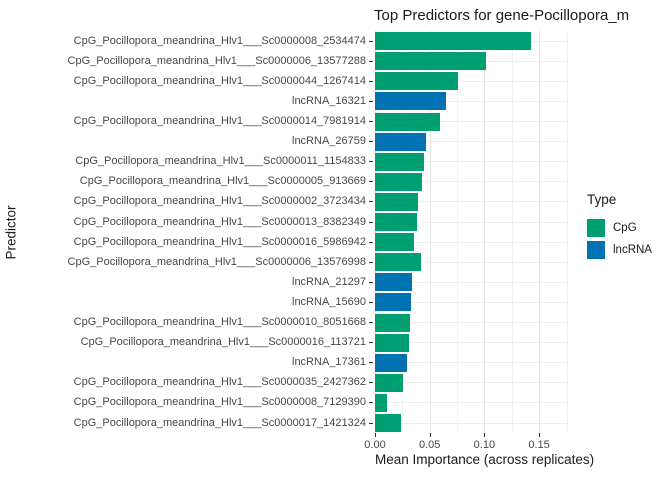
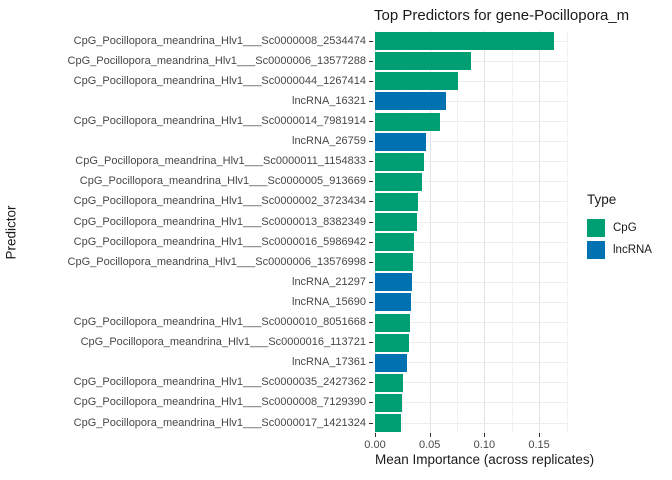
CpG_Pocillopora_meandrina_Hlv1___Sc0000008_2534474: 0.143 -> 0.164
CpG_Pocillopora_meandrina_Hlv1___Sc0000006_13577288: 0.101 -> 0.088
CpG_Pocillopora_meandrina_Hlv1___Sc0000006_13576998: 0.042 -> 0.035
CpG_Pocillopora_meandrina_Hlv1___Sc0000008_7129390: 0.011 -> 0.025
